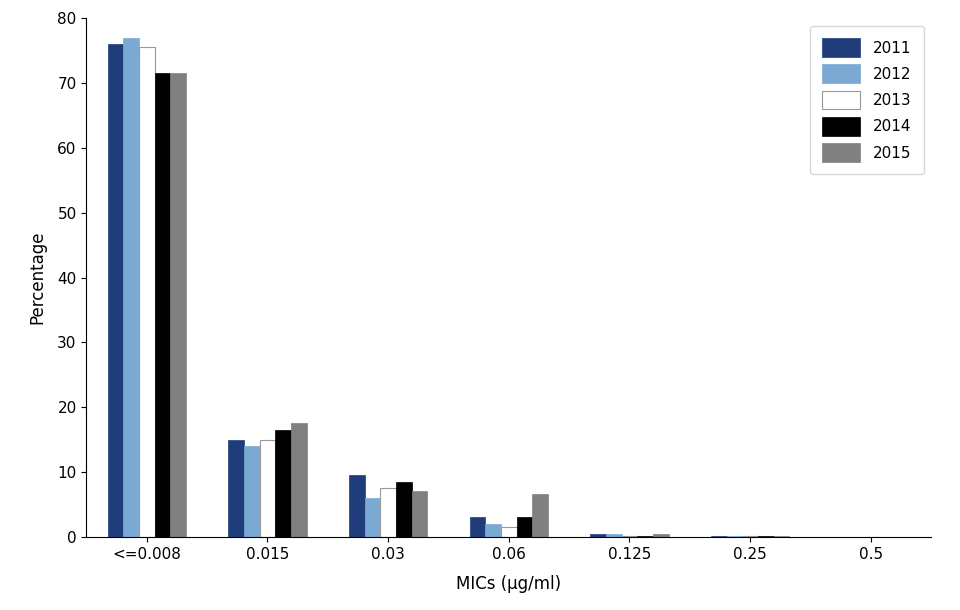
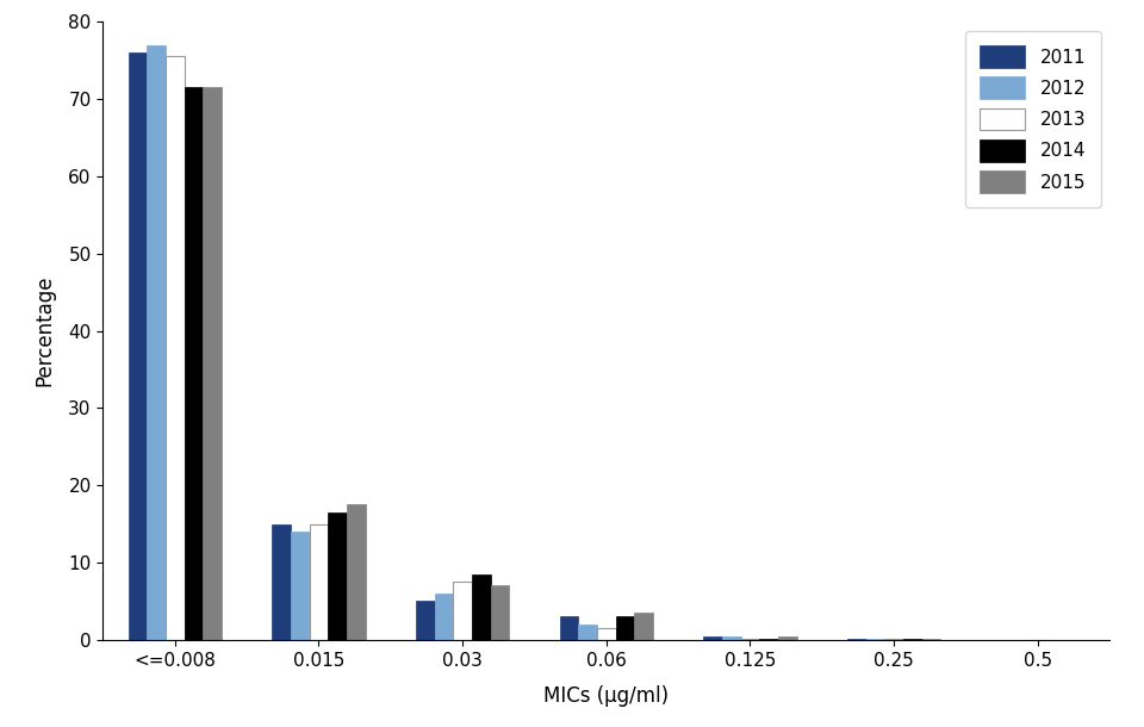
2011/0.03: 9.6 -> 5.0
2015/0.06: 6.6 -> 3.5
